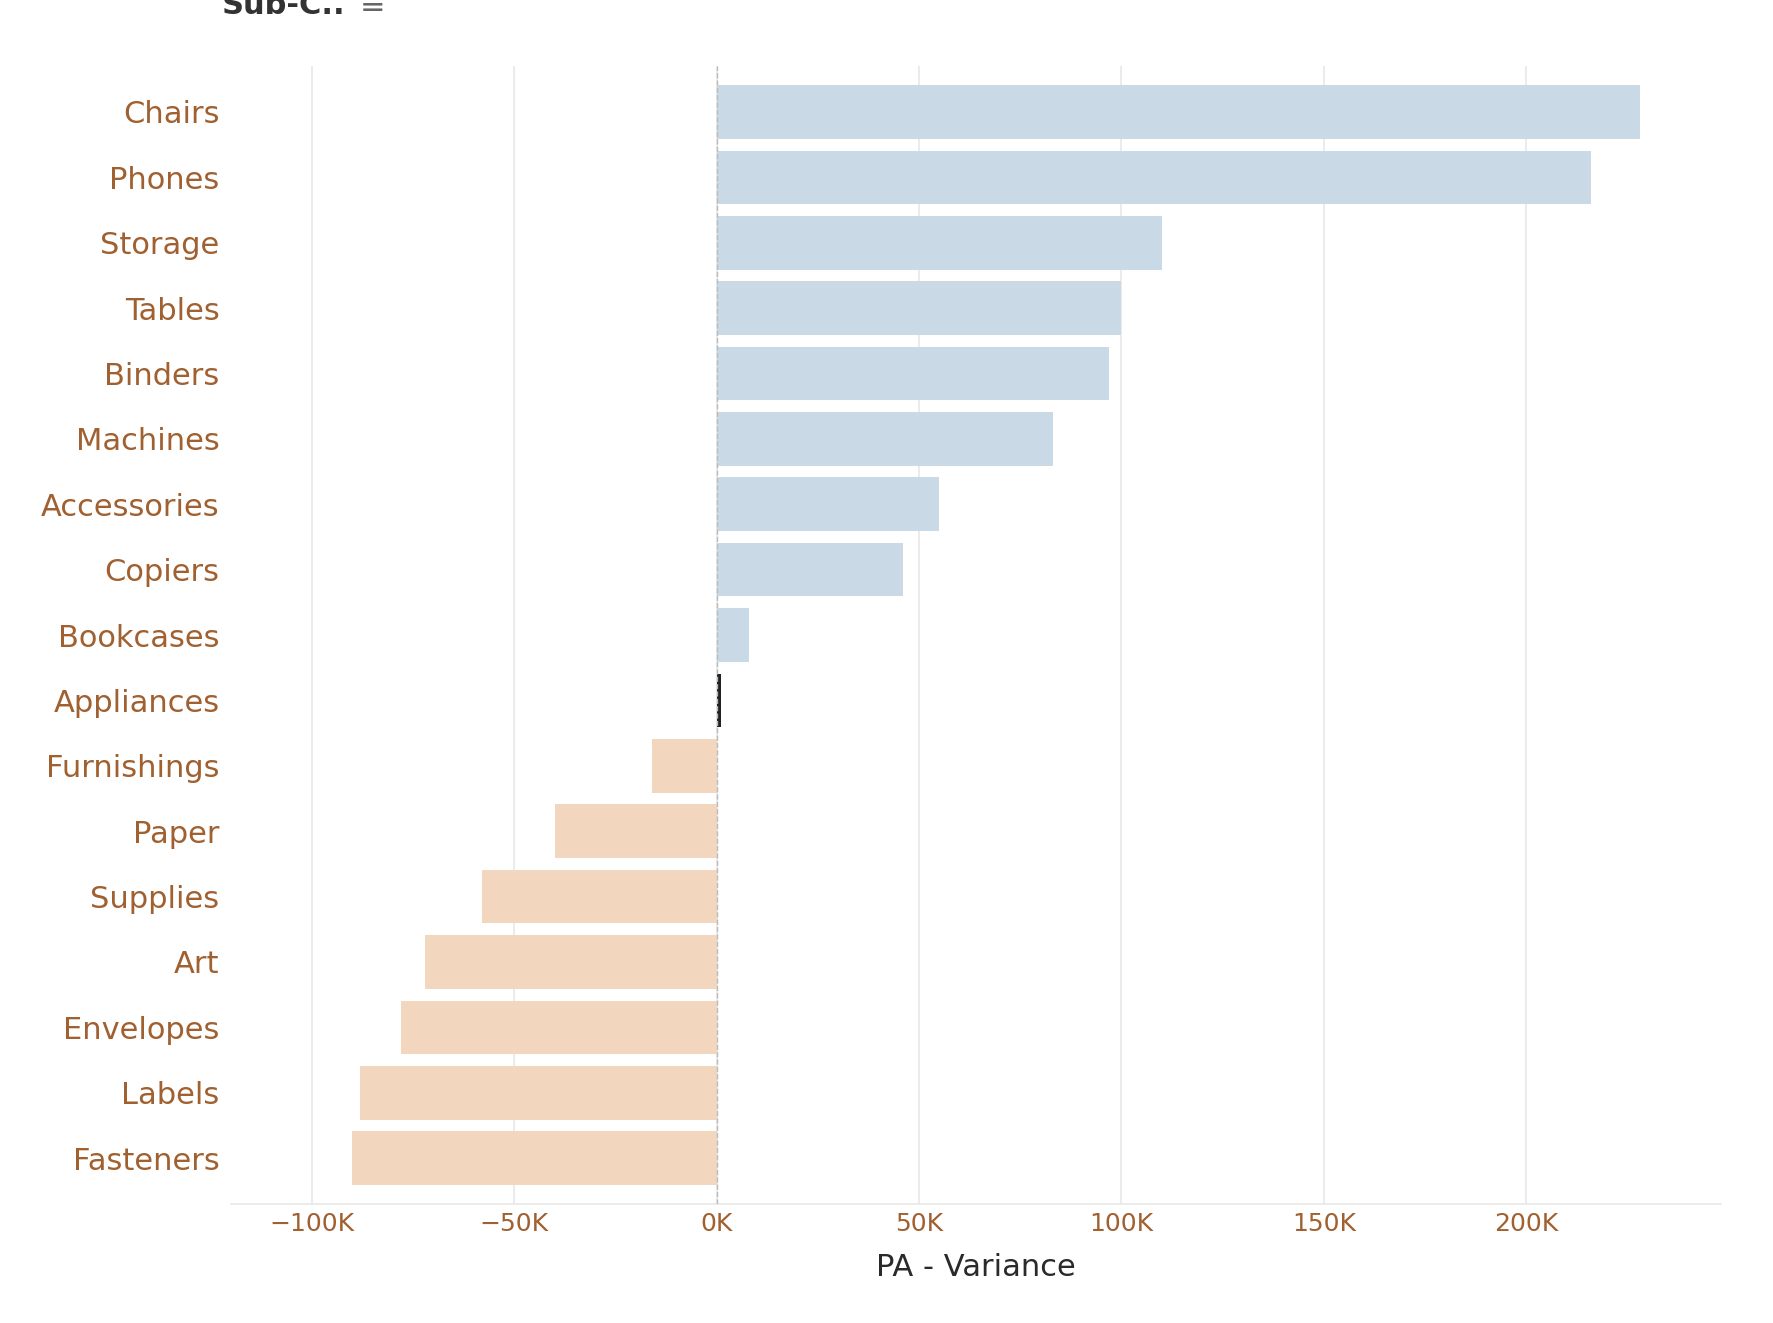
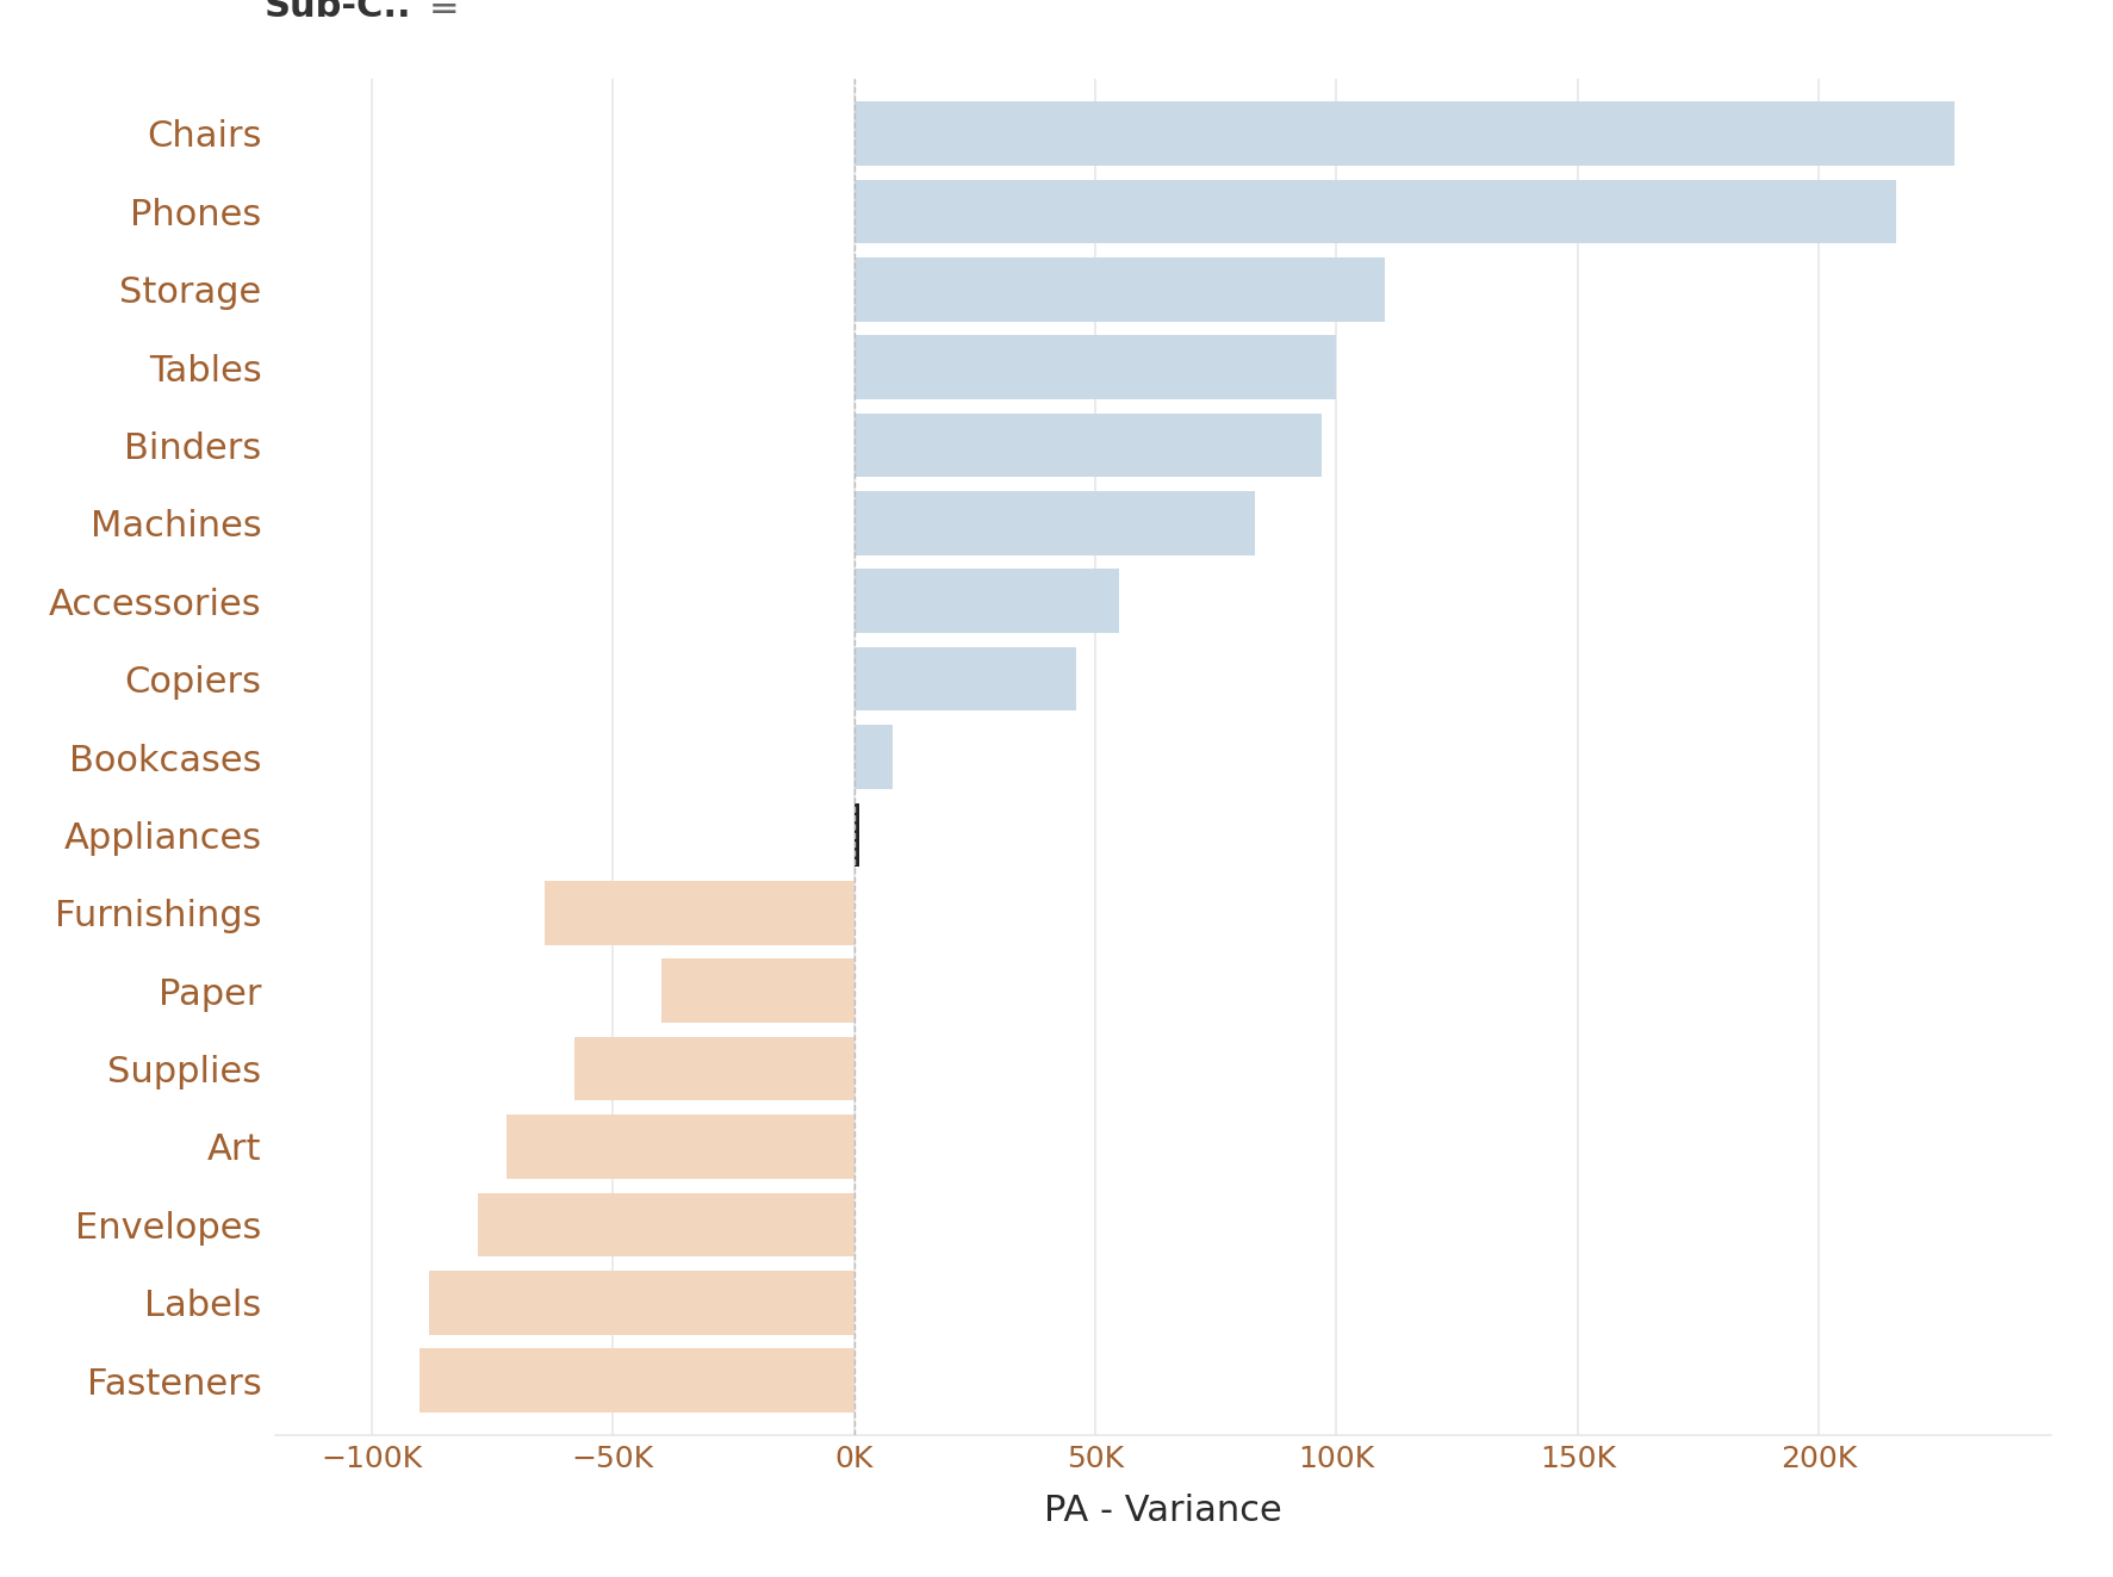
Furnishings: -16K -> -64K
